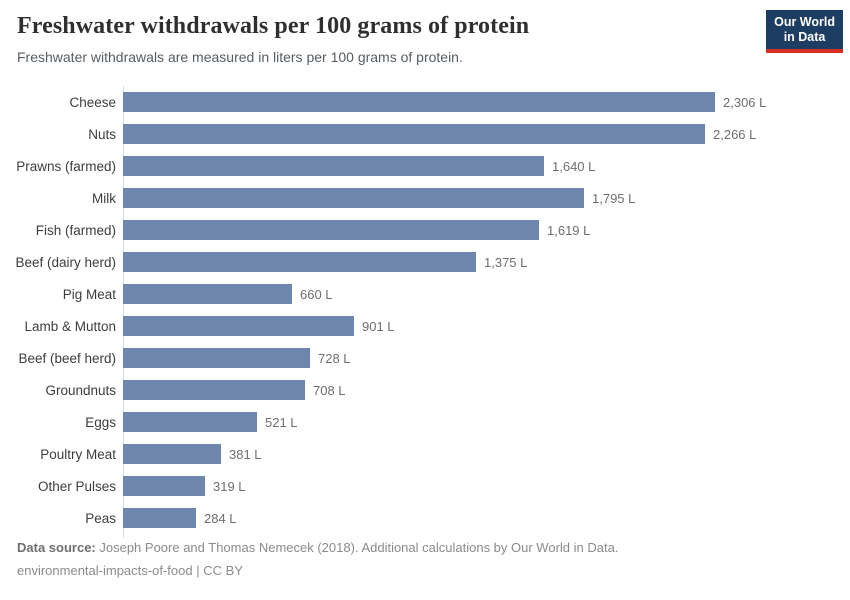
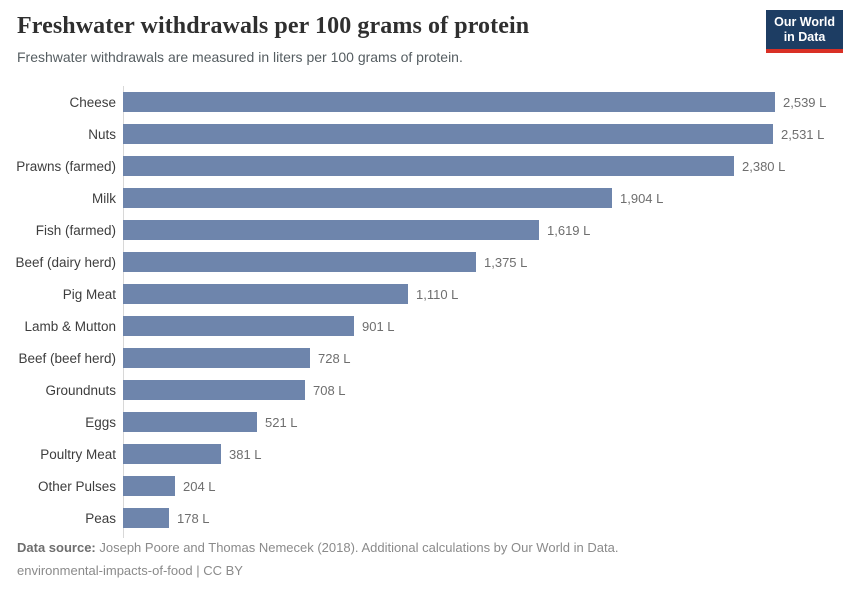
Cheese: 2,306 -> 2,539
Nuts: 2,266 -> 2,531
Prawns (farmed): 1,640 -> 2,380
Milk: 1,795 -> 1,904
Pig Meat: 660 -> 1,110
Other Pulses: 319 -> 204
Peas: 284 -> 178
